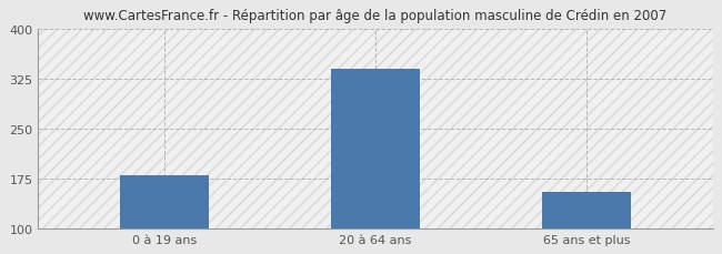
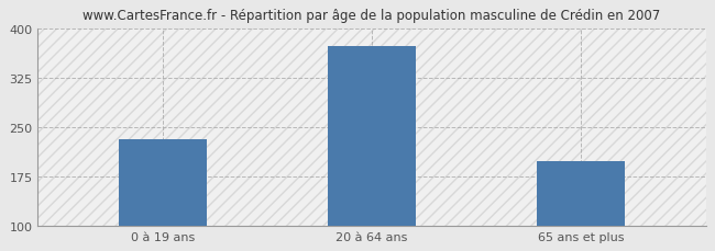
0 à 19 ans: 180 -> 232
20 à 64 ans: 340 -> 372
65 ans et plus: 155 -> 198
